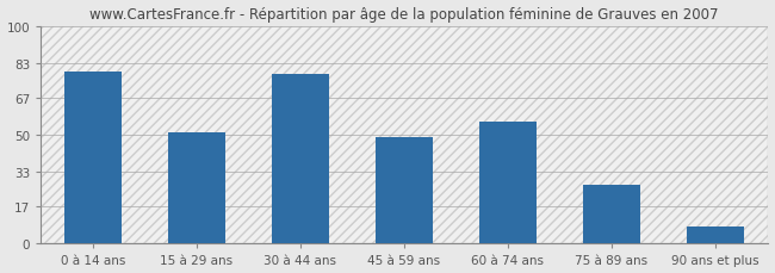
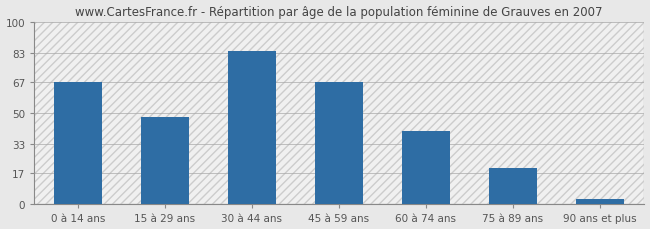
0 à 14 ans: 79 -> 67
15 à 29 ans: 51 -> 48
30 à 44 ans: 78 -> 84
45 à 59 ans: 49 -> 67
60 à 74 ans: 56 -> 40
75 à 89 ans: 27 -> 20
90 ans et plus: 8 -> 3
